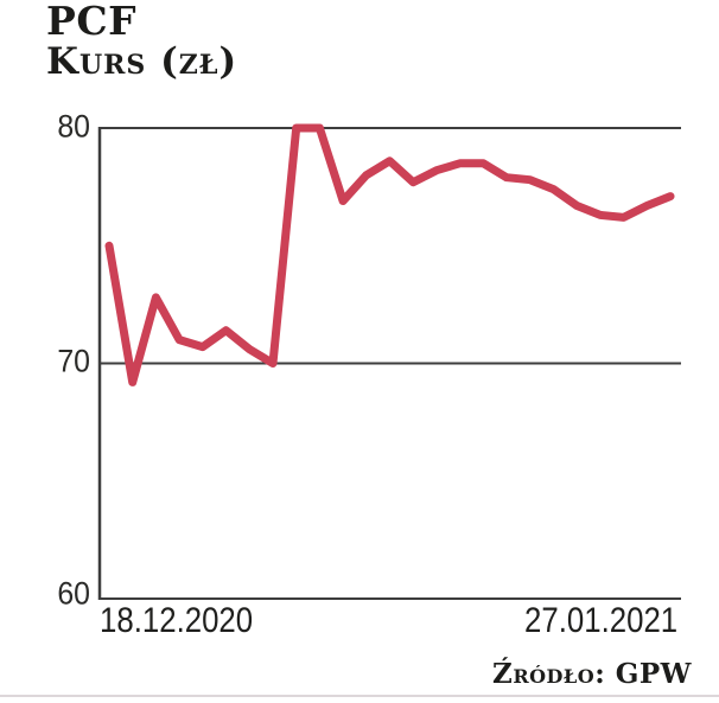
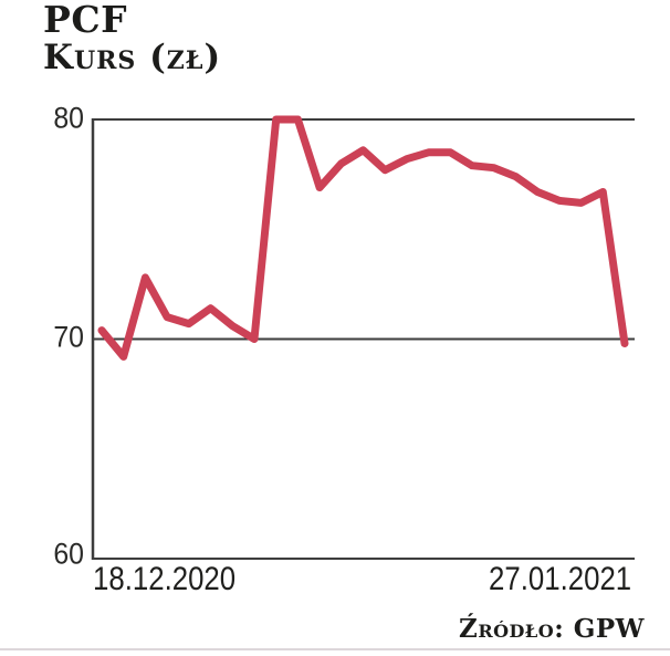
18.12.2020: 75.0 -> 70.4
27.01.2021: 77.1 -> 69.8
